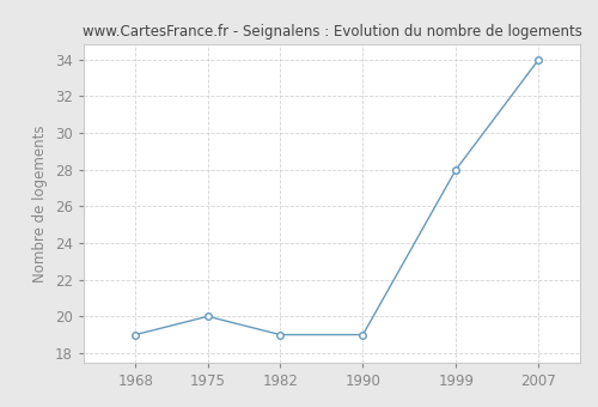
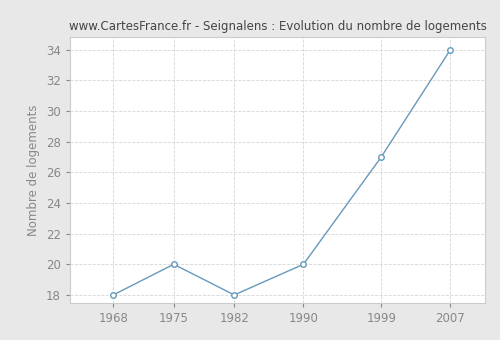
1968: 19 -> 18
1982: 19 -> 18
1990: 19 -> 20
1999: 28 -> 27
